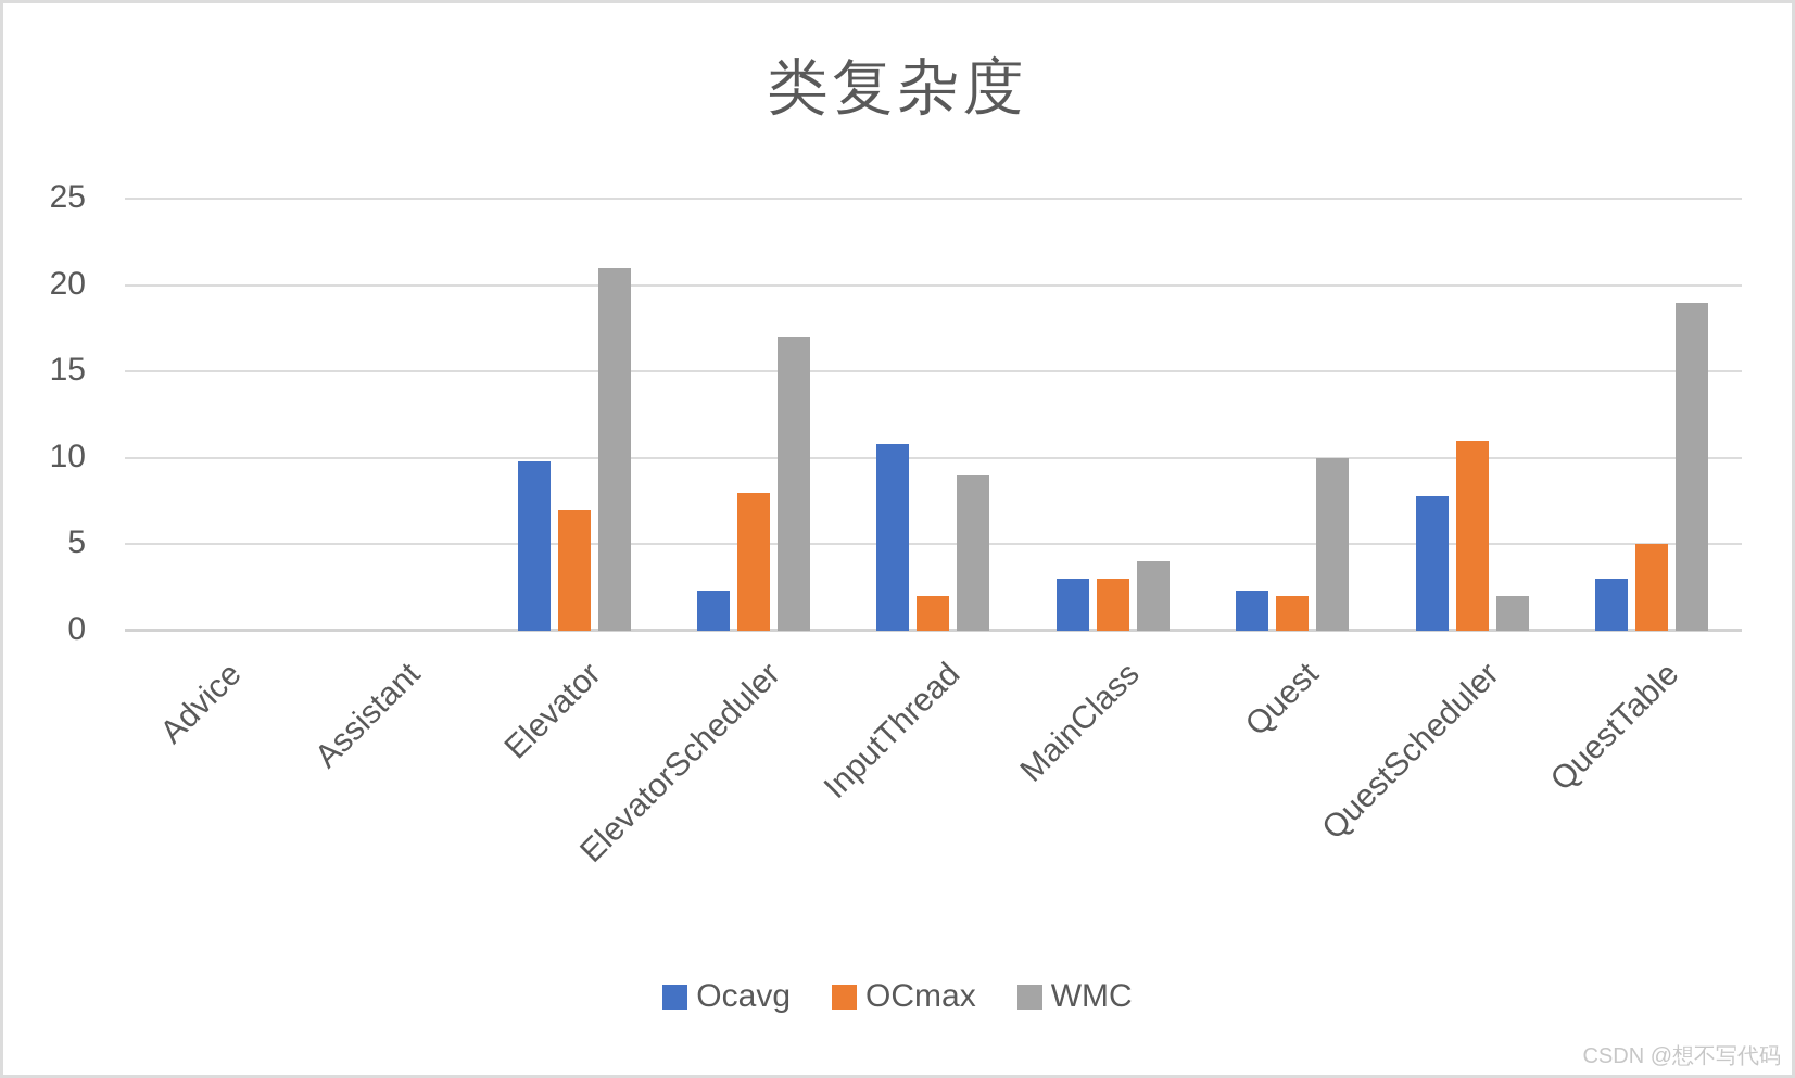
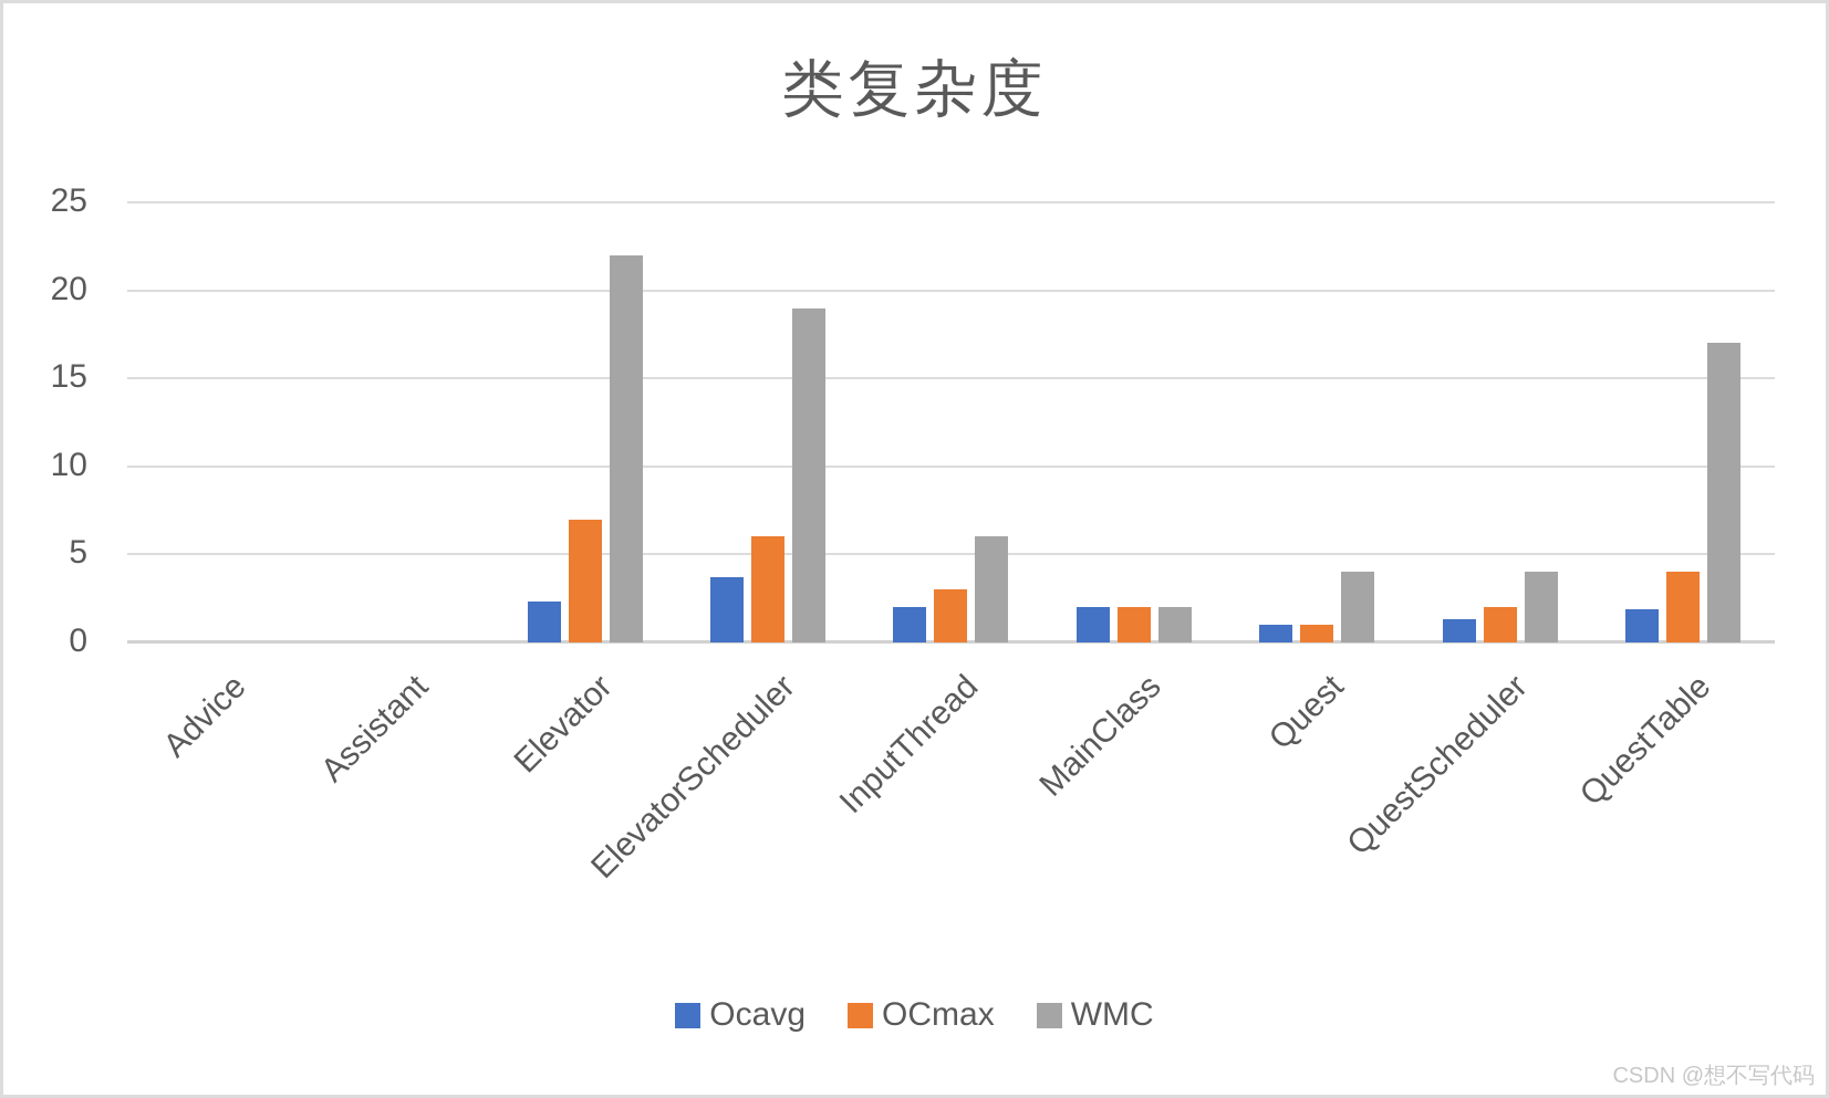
Ocavg/Elevator: 9.8 -> 2.3
WMC/Elevator: 21 -> 22
Ocavg/ElevatorScheduler: 2.3 -> 3.7
OCmax/ElevatorScheduler: 8 -> 6
WMC/ElevatorScheduler: 17 -> 19
Ocavg/InputThread: 10.8 -> 2.0
OCmax/InputThread: 2 -> 3
WMC/InputThread: 9 -> 6
Ocavg/MainClass: 3.0 -> 2.0
OCmax/MainClass: 3 -> 2
WMC/MainClass: 4 -> 2
Ocavg/Quest: 2.3 -> 1.0
OCmax/Quest: 2 -> 1
WMC/Quest: 10 -> 4
Ocavg/QuestScheduler: 7.8 -> 1.3
OCmax/QuestScheduler: 11 -> 2
WMC/QuestScheduler: 2 -> 4
Ocavg/QuestTable: 3.0 -> 1.9
OCmax/QuestTable: 5 -> 4
WMC/QuestTable: 19 -> 17
